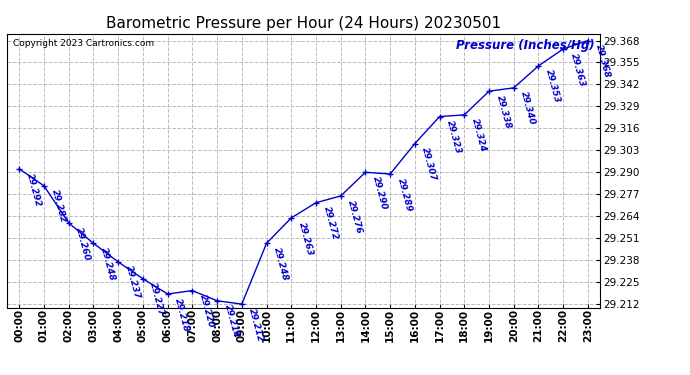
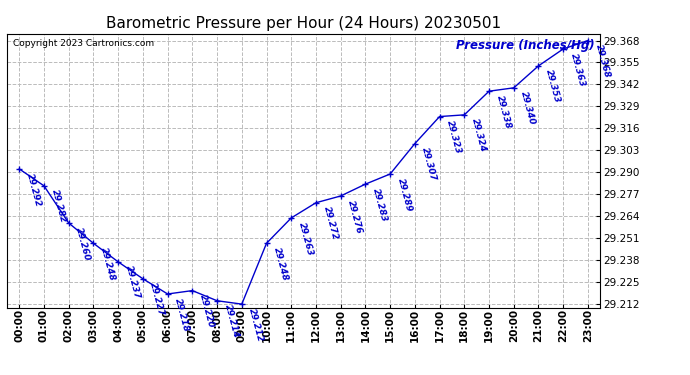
14:00: 29.290 -> 29.283
